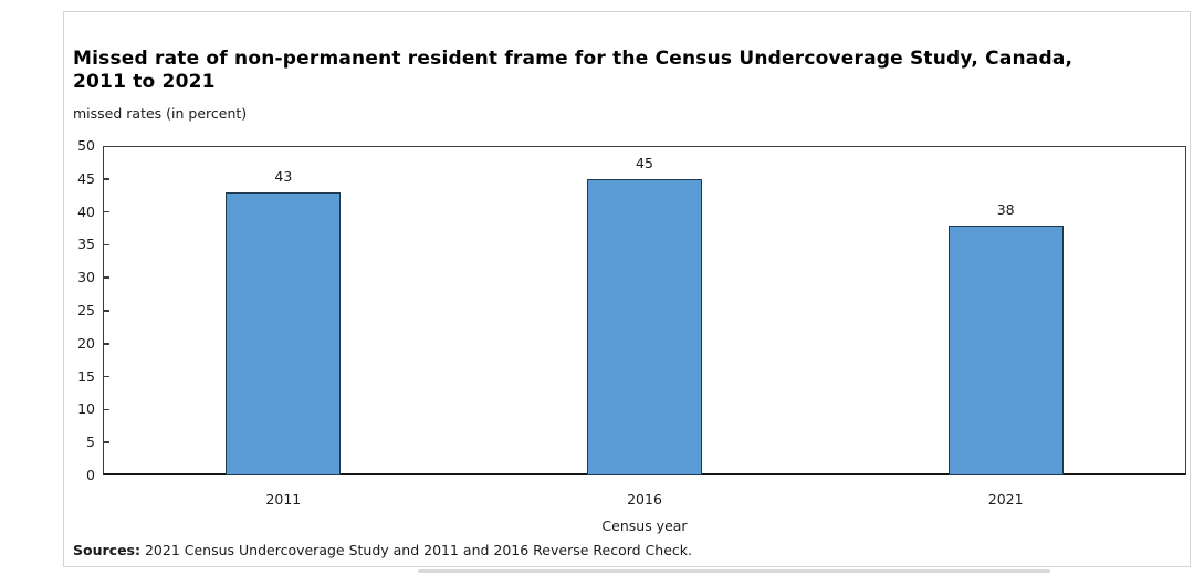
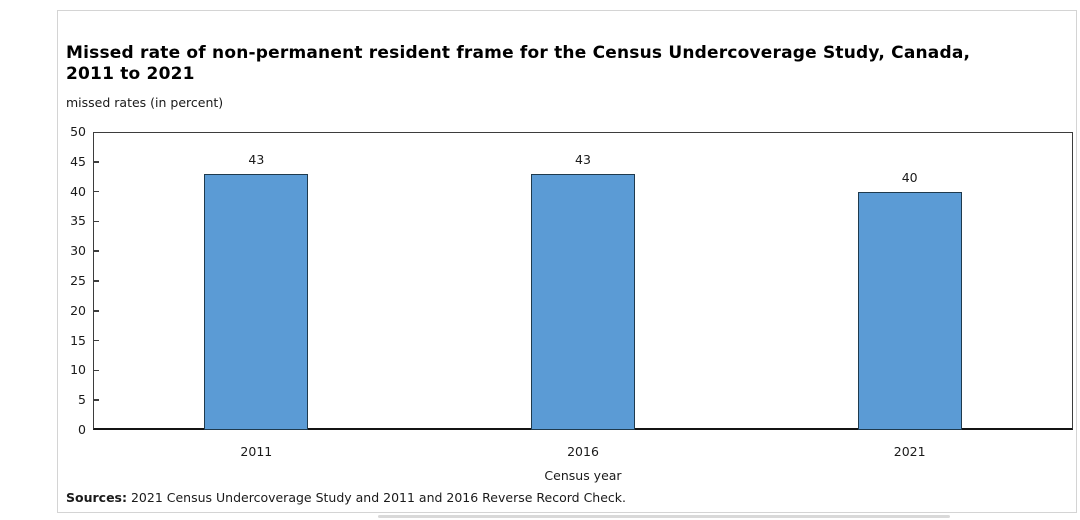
2016: 45 -> 43
2021: 38 -> 40
